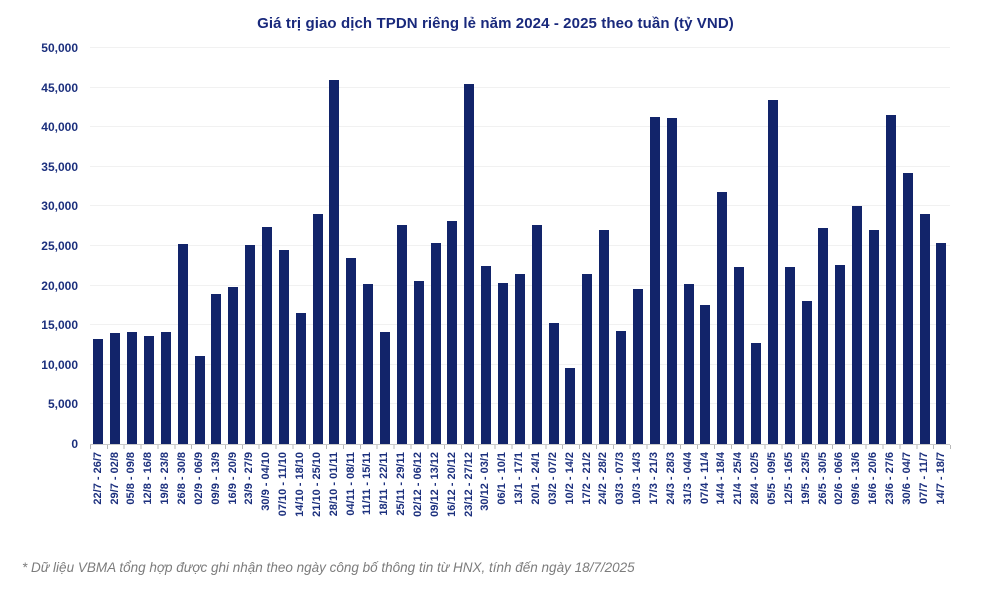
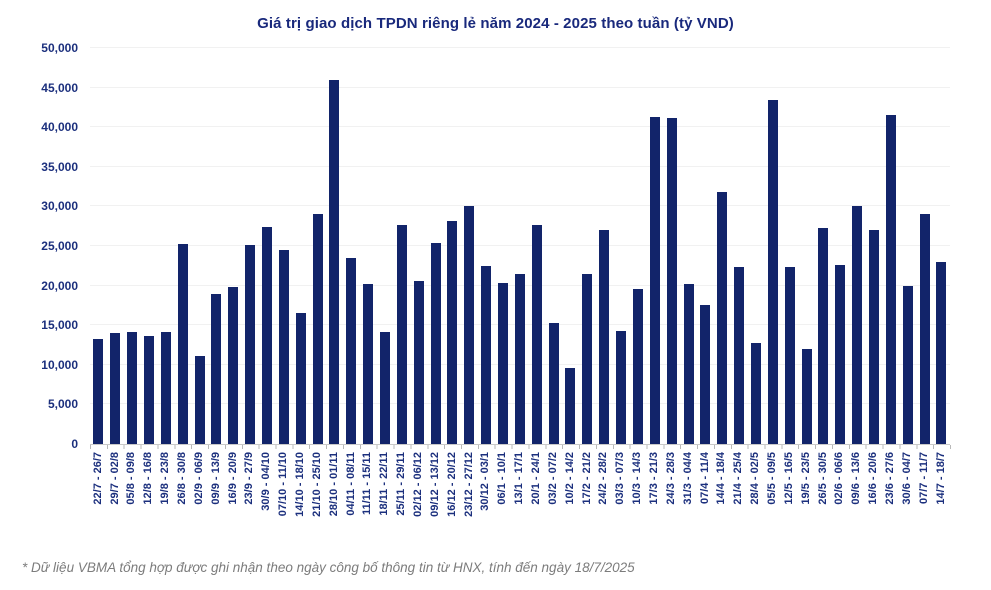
23/12 - 27/12: 45000 -> 30000
19/5 - 23/5: 18000 -> 12000
30/6 - 04/7: 34000 -> 20000
14/7 - 18/7: 25000 -> 23000
